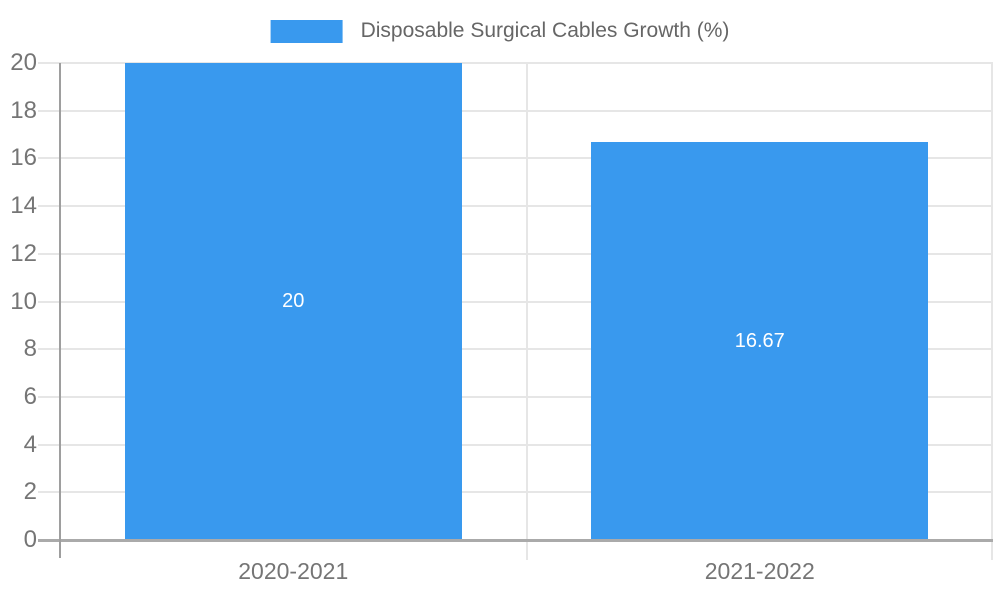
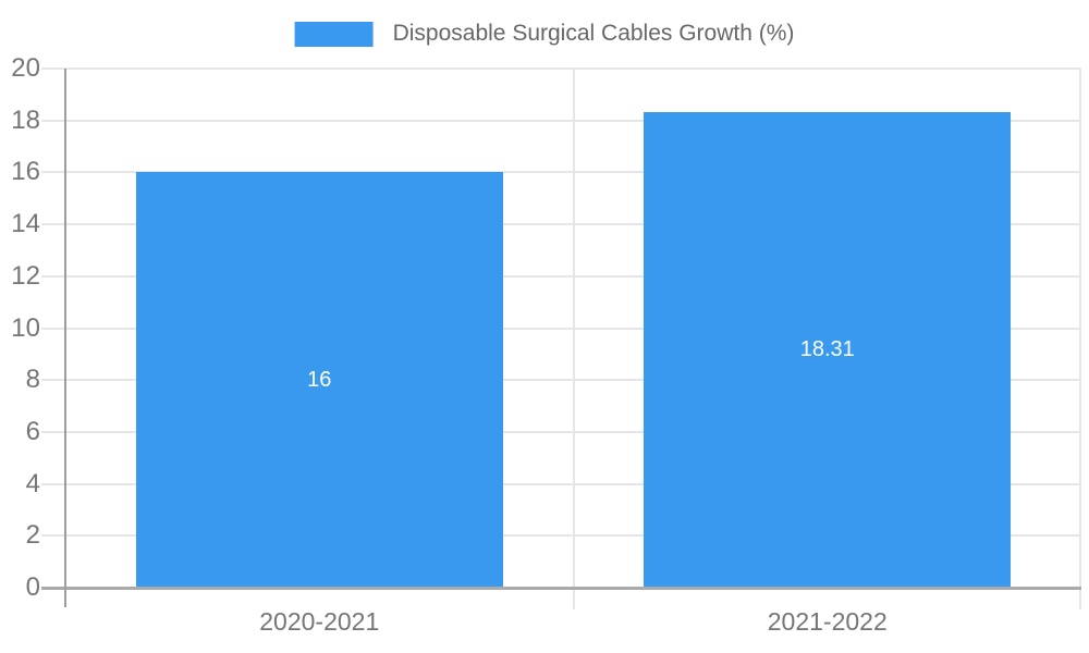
2020-2021: 20 -> 16
2021-2022: 16.67 -> 18.31
